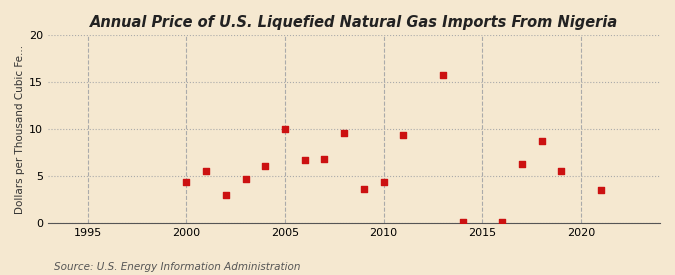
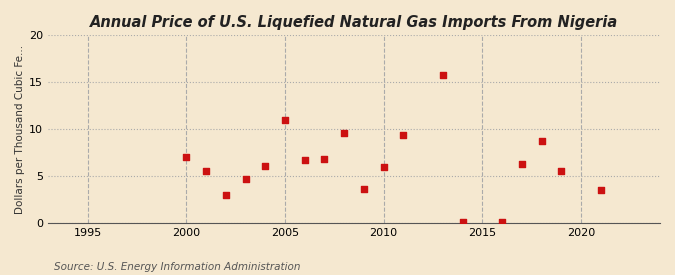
2000: 4.4 -> 7.0
2005: 10.0 -> 11.0
2010: 4.4 -> 6.0
